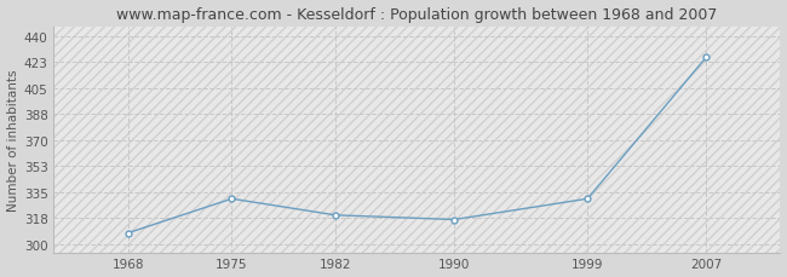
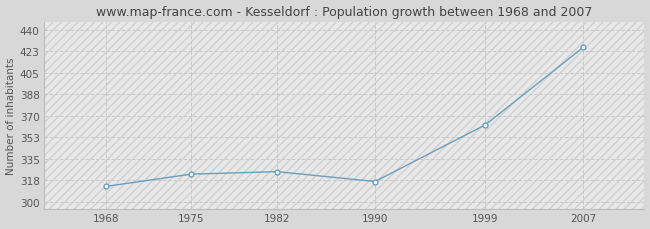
1968: 308 -> 313
1975: 331 -> 323
1982: 320 -> 325
1999: 331 -> 363
